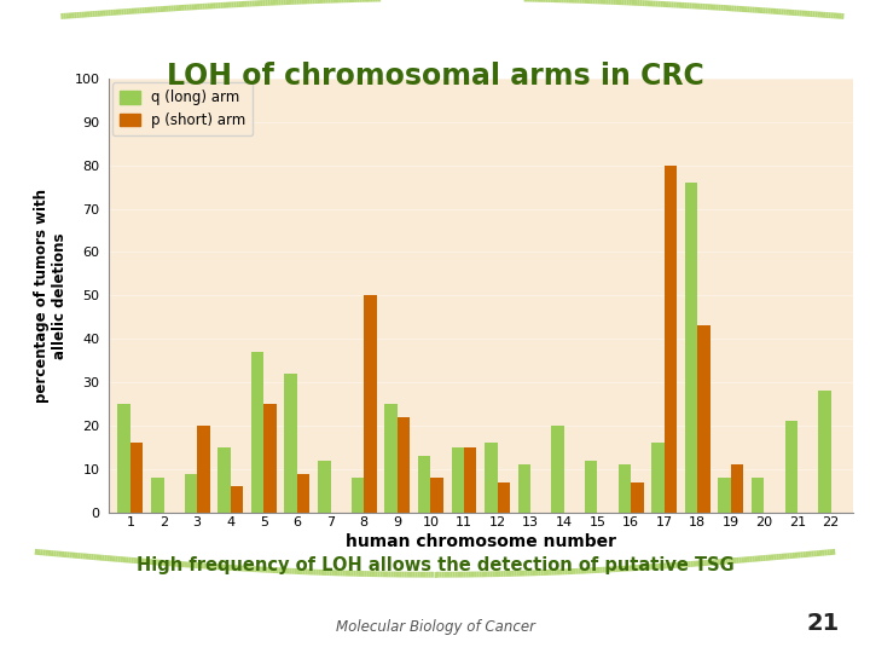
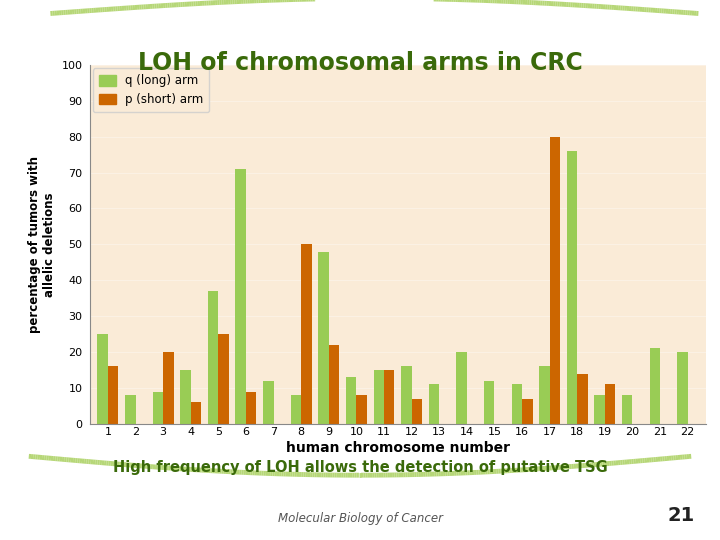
q (long) arm/6: 32 -> 71
q (long) arm/9: 25 -> 48
p (short) arm/18: 43 -> 14
q (long) arm/22: 28 -> 20
